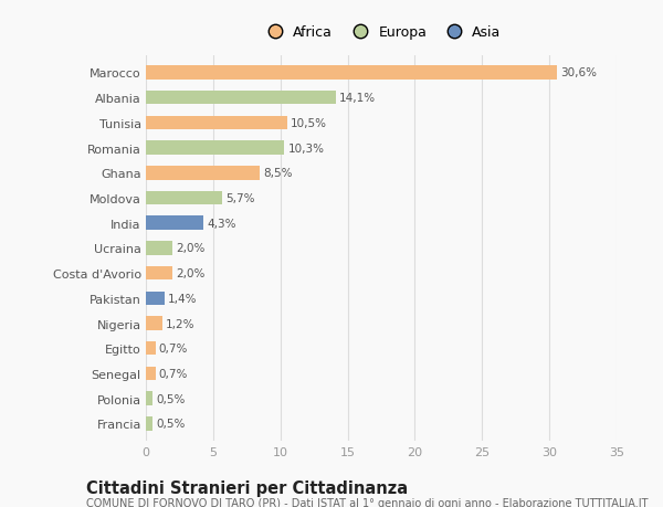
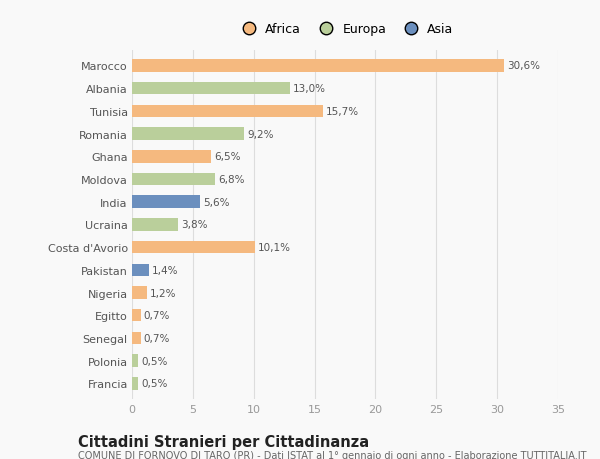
Albania: 14,1% -> 13,0%
Tunisia: 10,5% -> 15,7%
Romania: 10,3% -> 9,2%
Ghana: 8,5% -> 6,5%
Moldova: 5,7% -> 6,8%
India: 4,3% -> 5,6%
Ucraina: 2,0% -> 3,8%
Costa d'Avorio: 2,0% -> 10,1%
